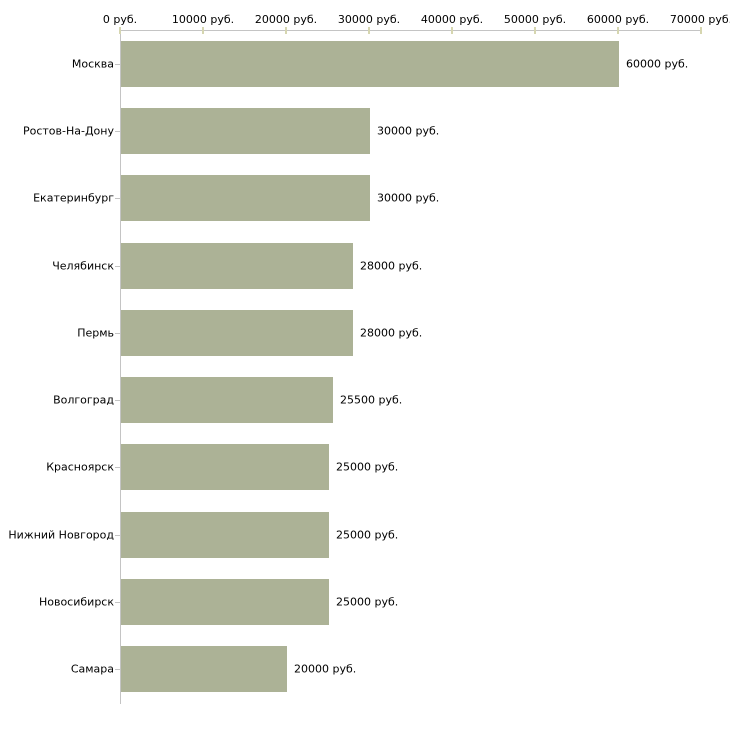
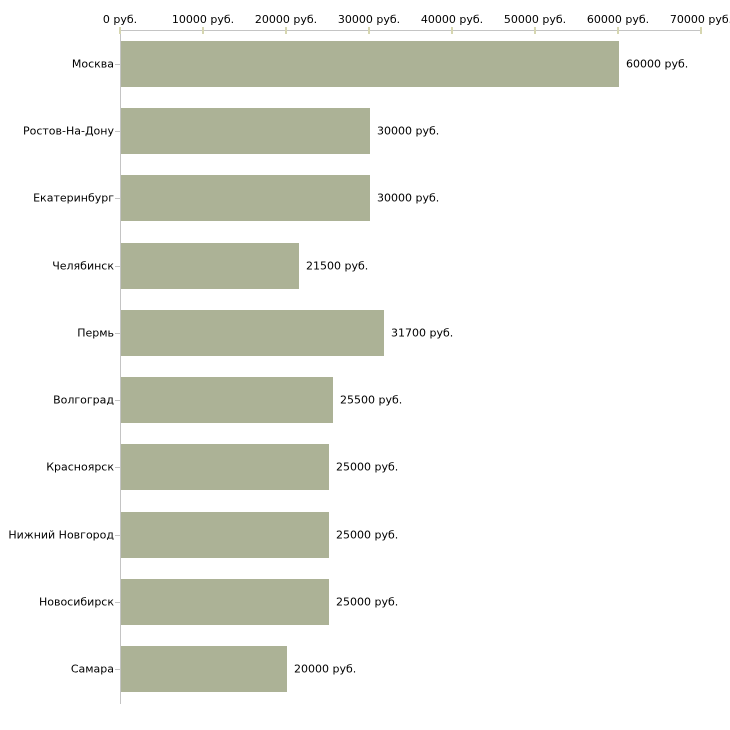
Челябинск: 28000 -> 21500
Пермь: 28000 -> 31700
